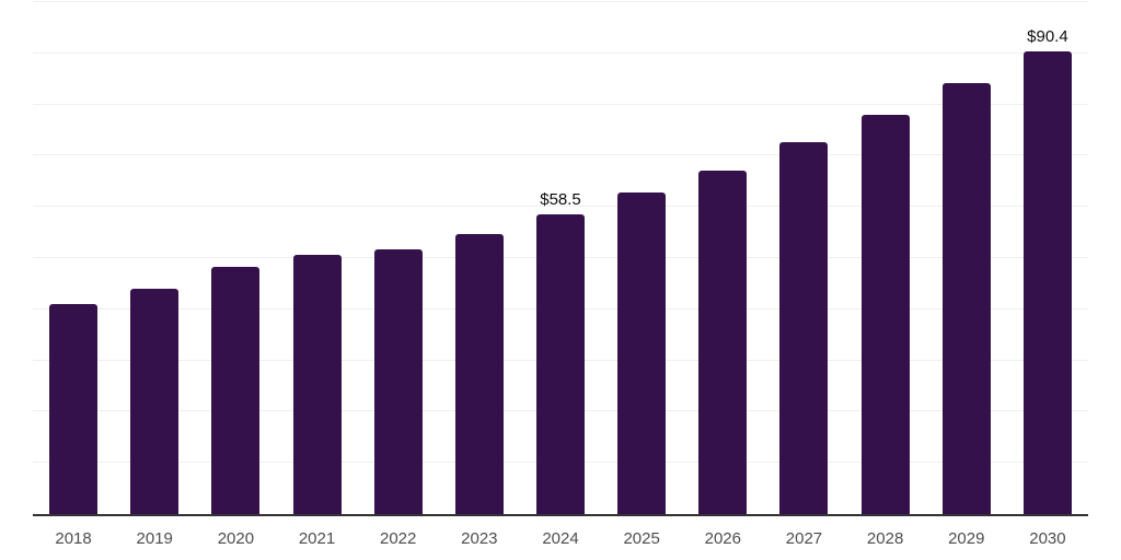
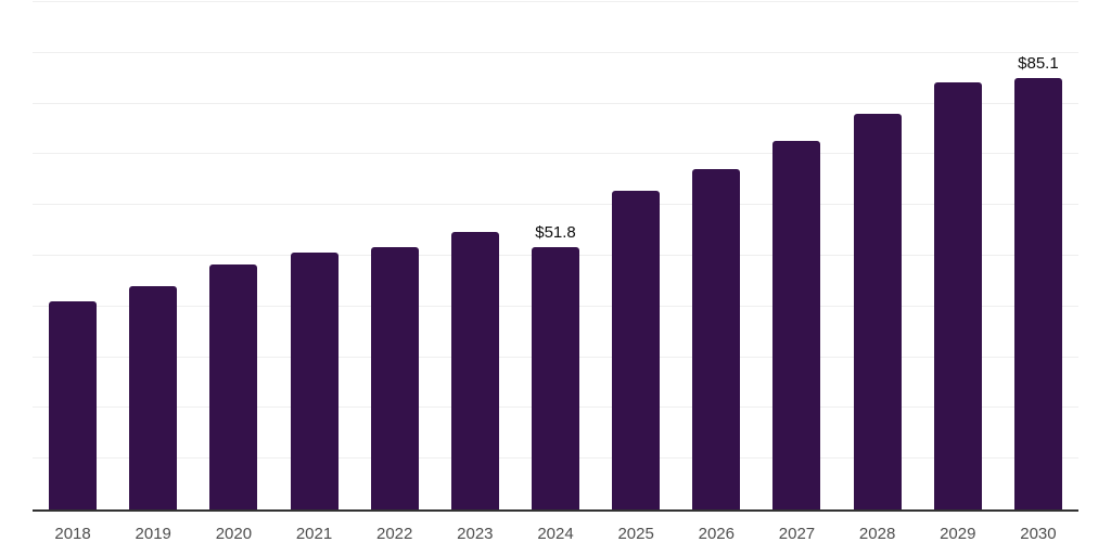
2024: $58.5 -> $51.8
2030: $90.4 -> $85.1
